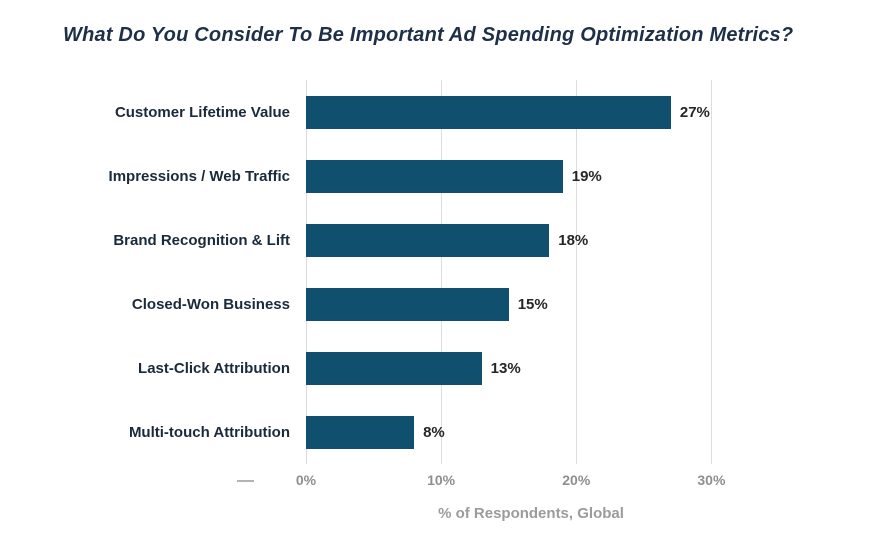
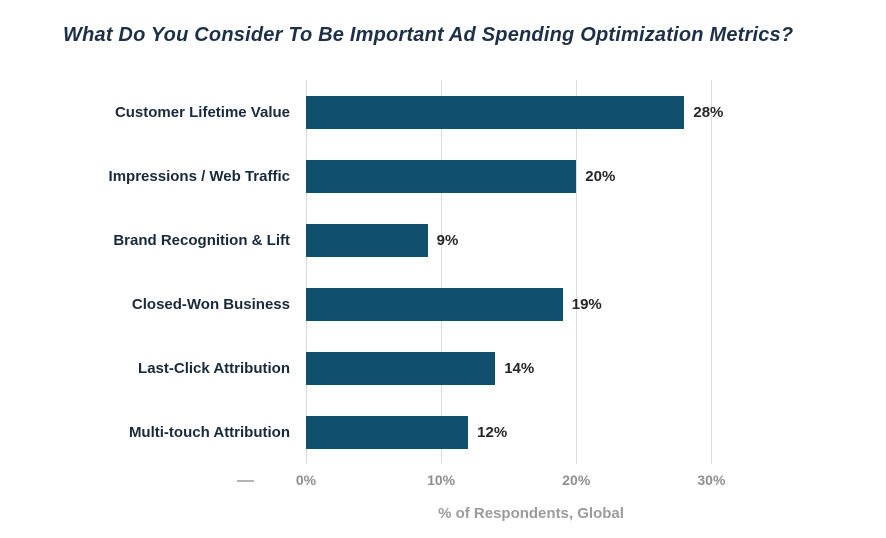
Customer Lifetime Value: 27% -> 28%
Impressions / Web Traffic: 19% -> 20%
Brand Recognition & Lift: 18% -> 9%
Closed-Won Business: 15% -> 19%
Last-Click Attribution: 13% -> 14%
Multi-touch Attribution: 8% -> 12%
